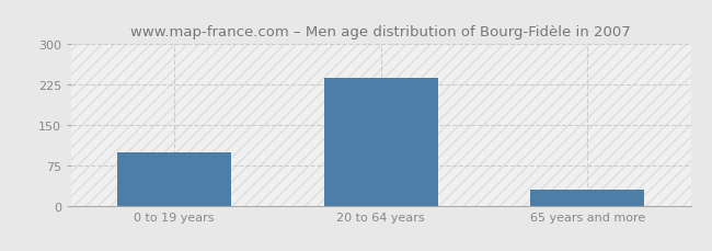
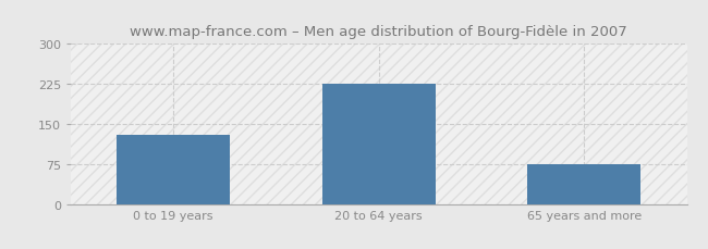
0 to 19 years: 100 -> 130
20 to 64 years: 238 -> 225
65 years and more: 30 -> 75
